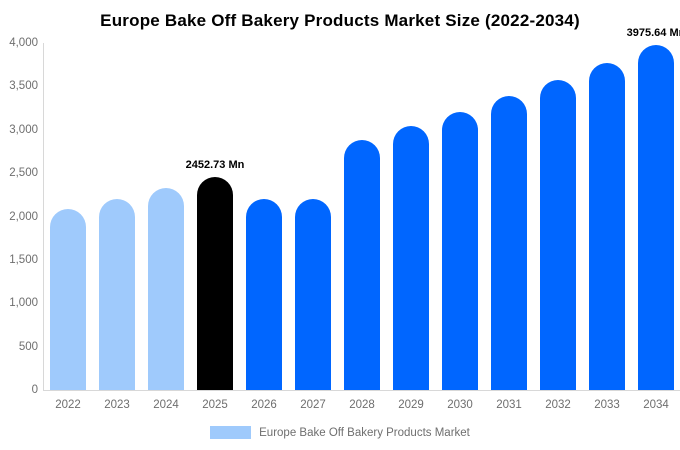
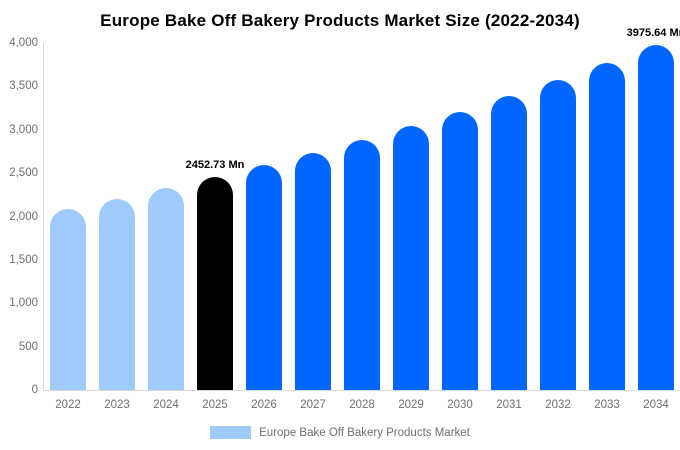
2026: 2200 -> 2600
2027: 2200 -> 2700
